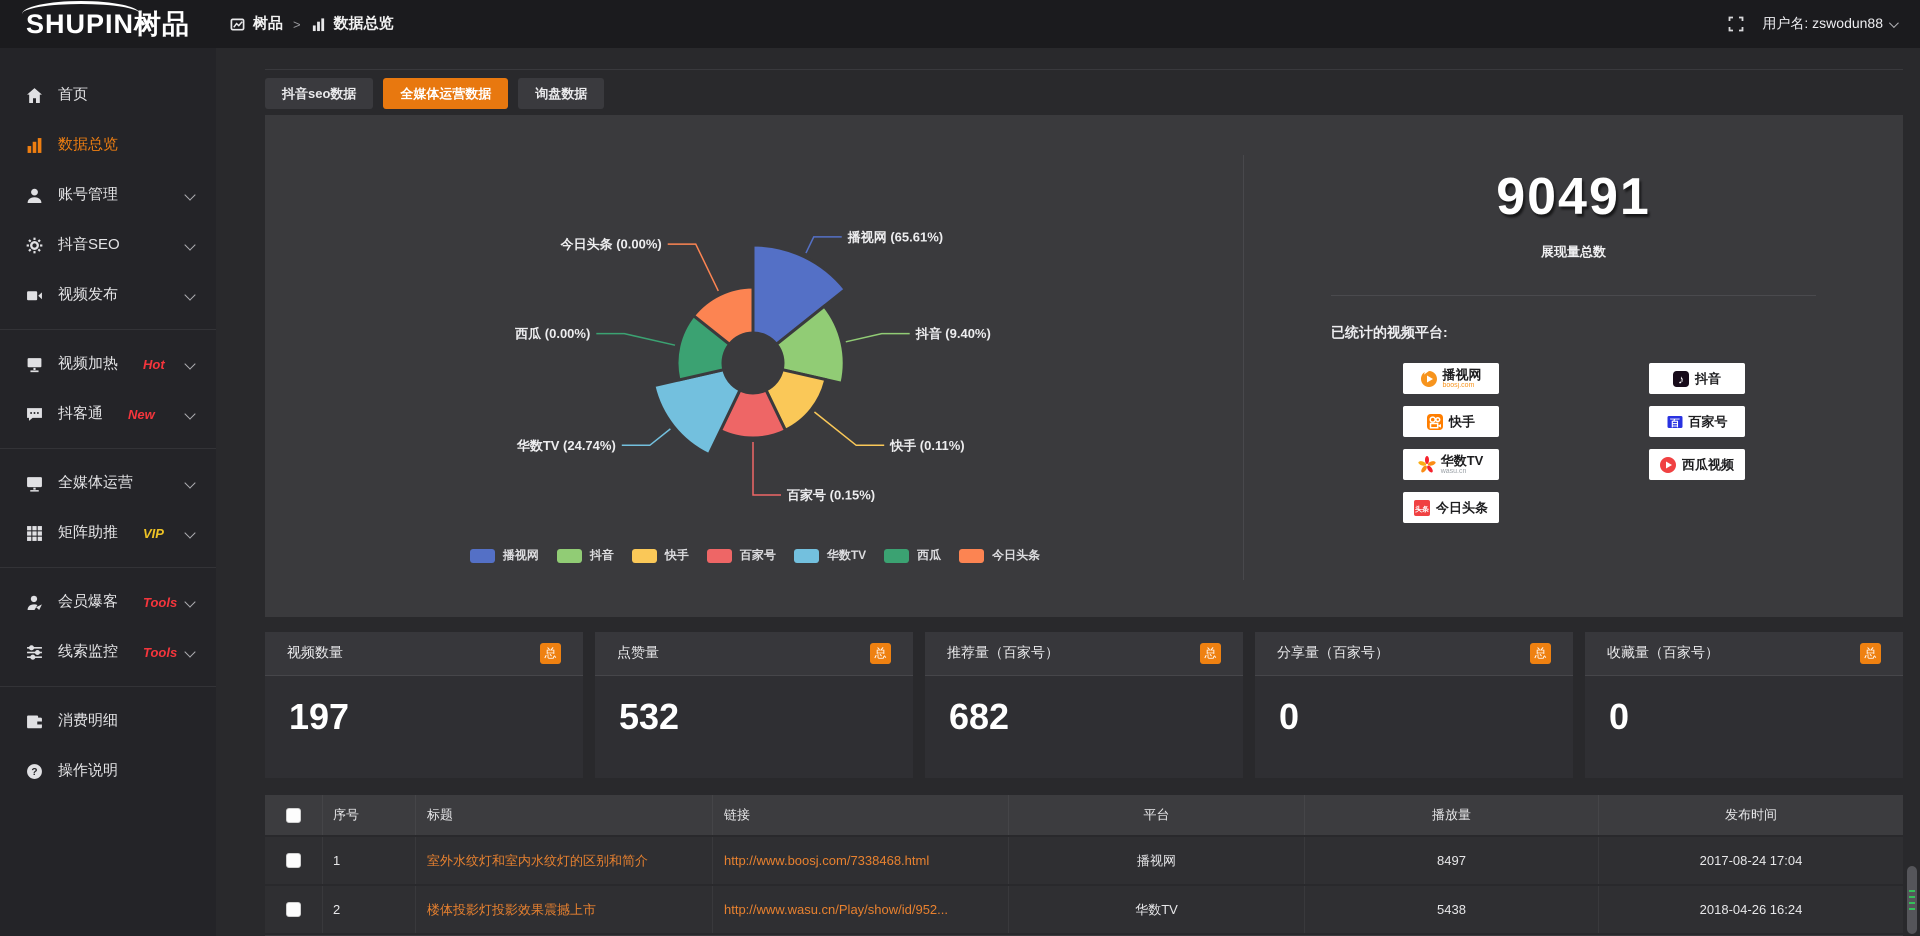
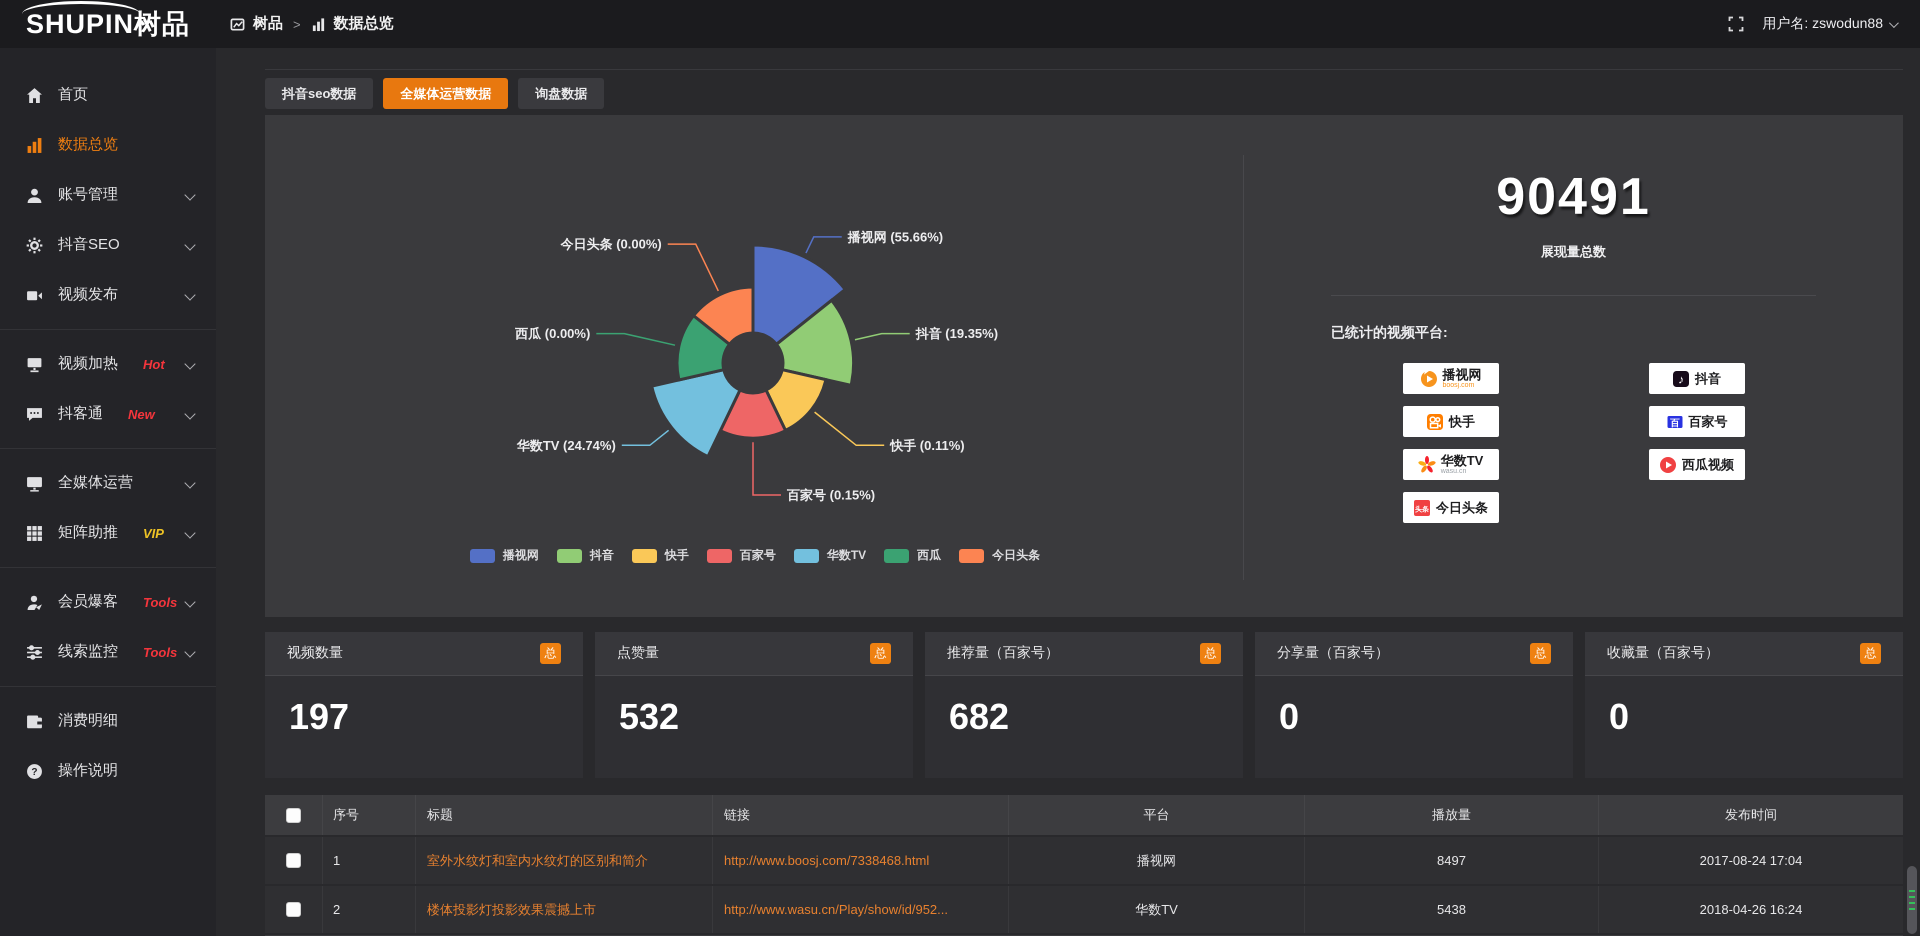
播视网: 65.61% -> 55.66%
抖音: 9.40% -> 19.35%
